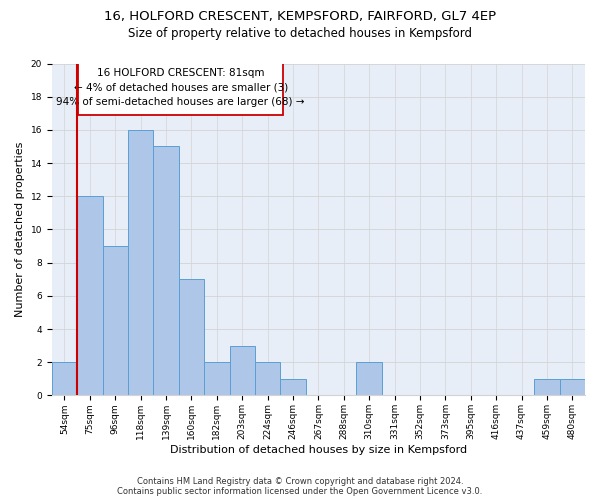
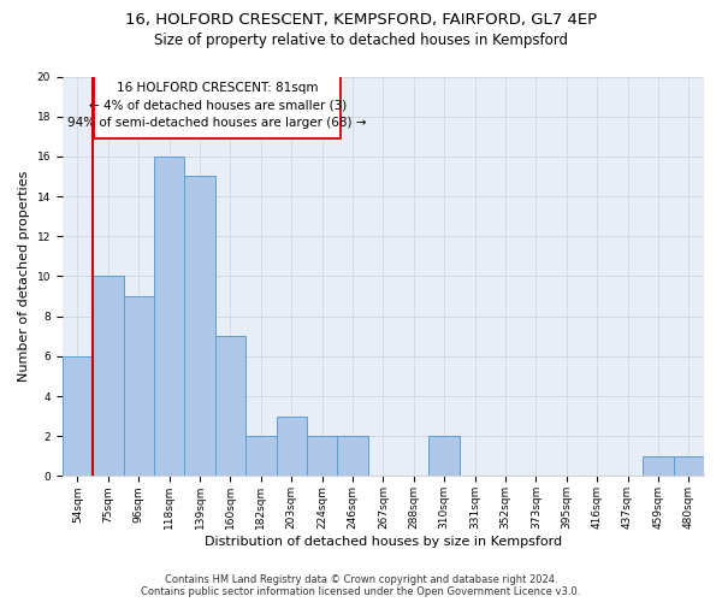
54sqm: 2 -> 6
75sqm: 12 -> 10
246sqm: 1 -> 2
